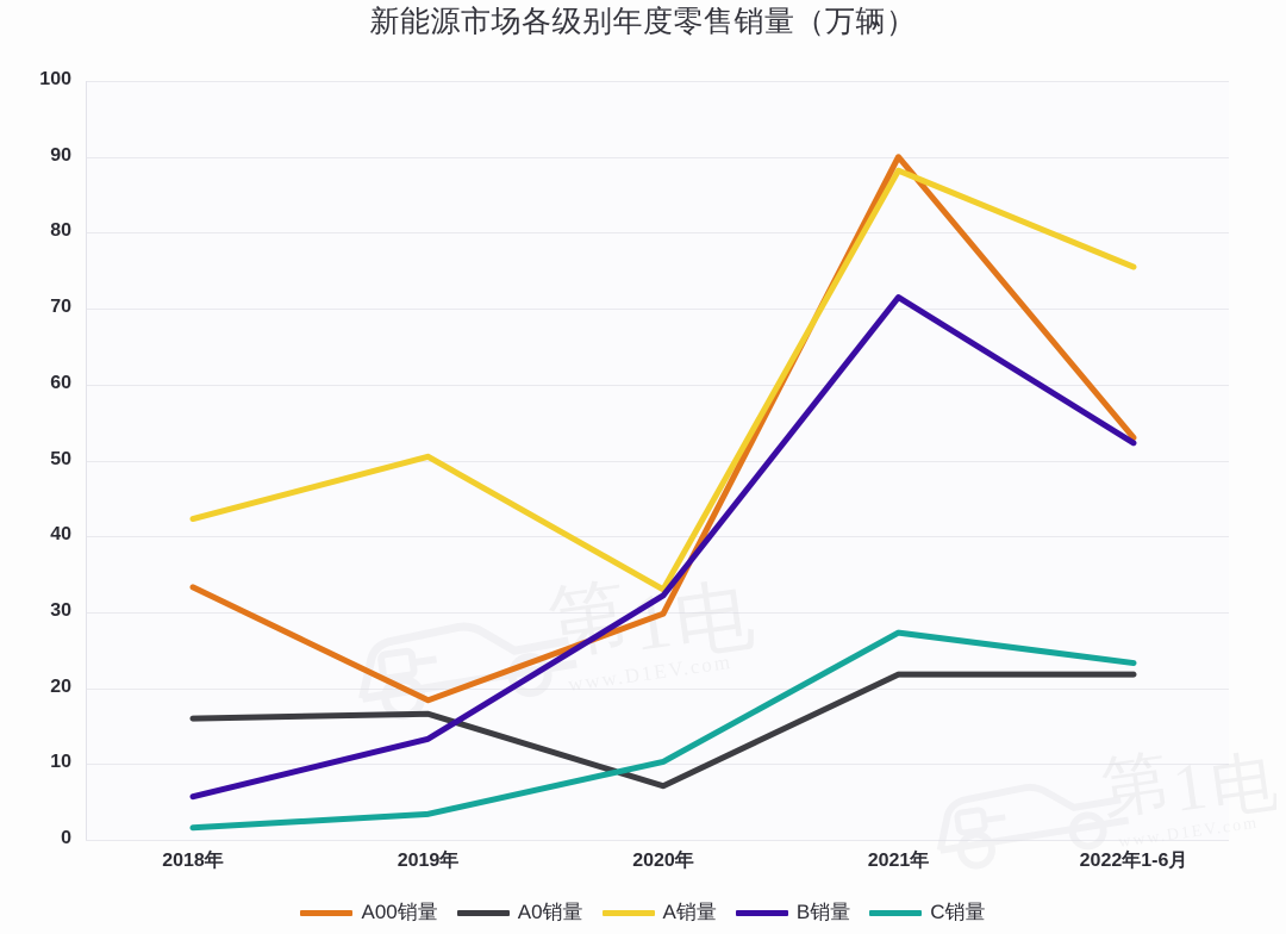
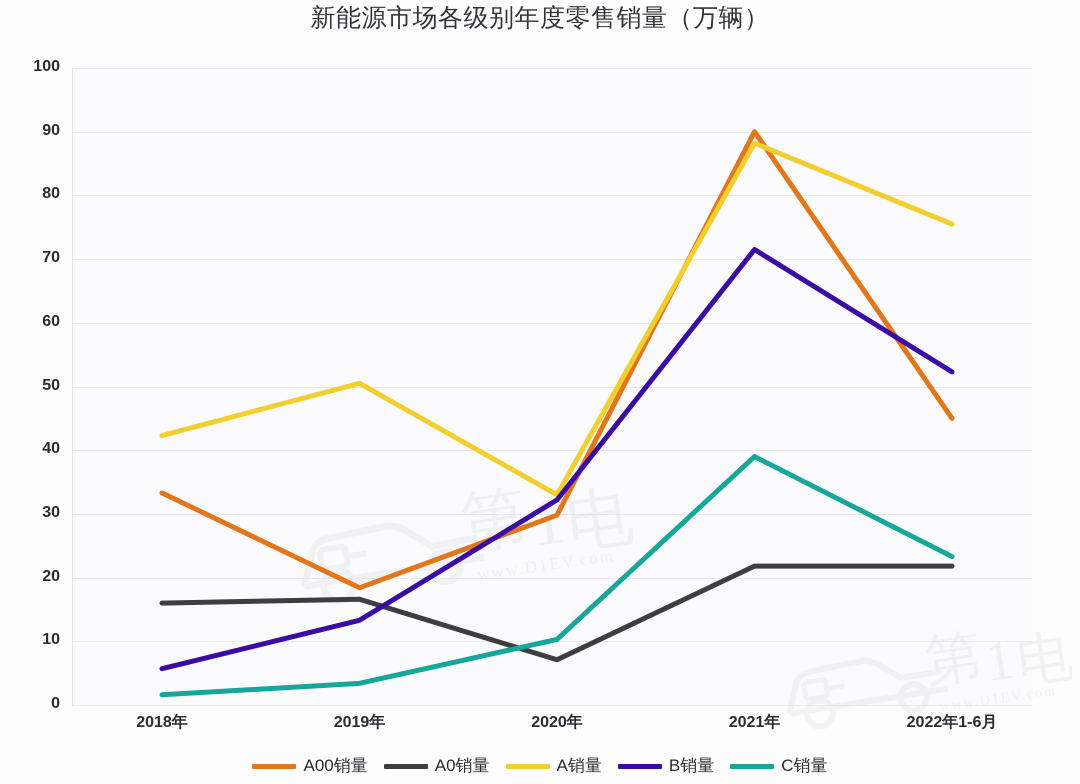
C销量/2021年: 27 -> 39
A00销量/2022年1-6月: 53 -> 45
